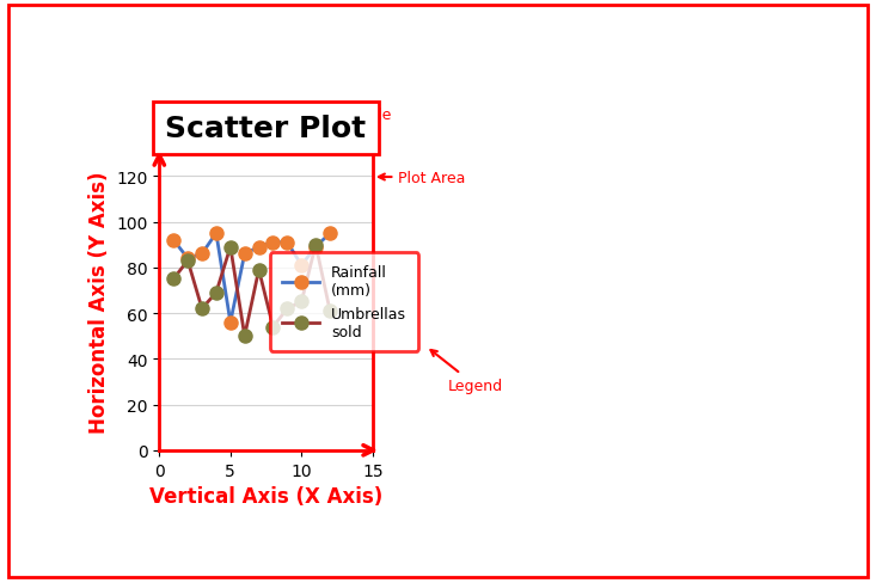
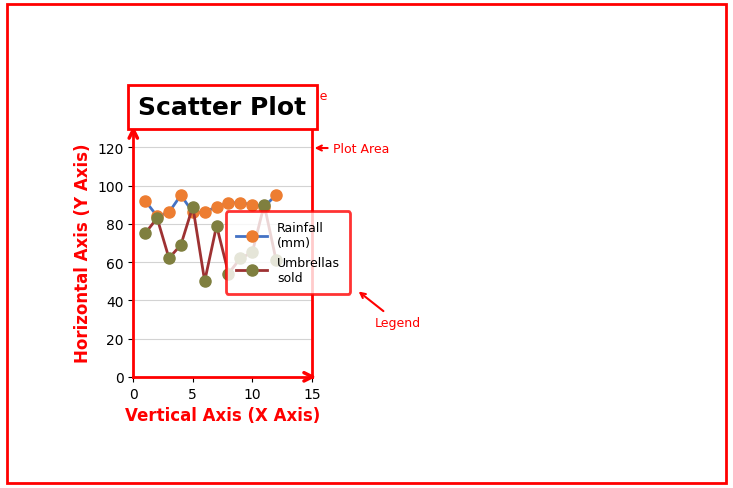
Rainfall (mm)/5: 56 -> 86
Rainfall (mm)/10: 81 -> 90
